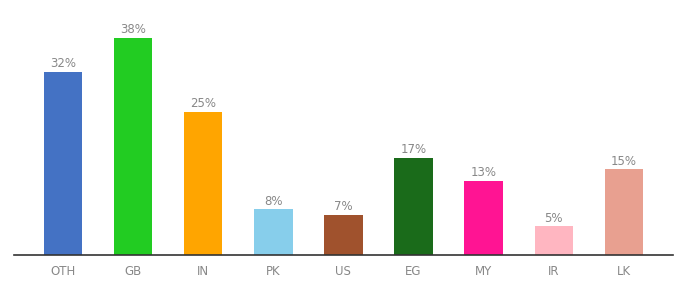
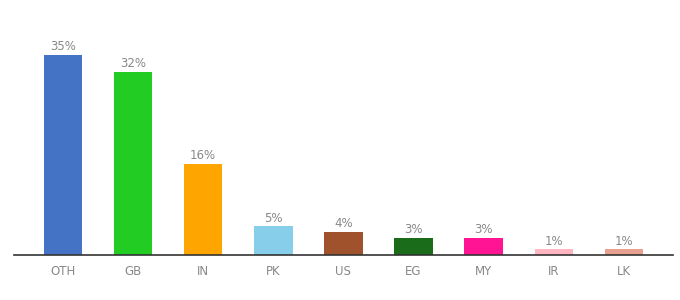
OTH: 32% -> 35%
GB: 38% -> 32%
IN: 25% -> 16%
PK: 8% -> 5%
US: 7% -> 4%
EG: 17% -> 3%
MY: 13% -> 3%
IR: 5% -> 1%
LK: 15% -> 1%
